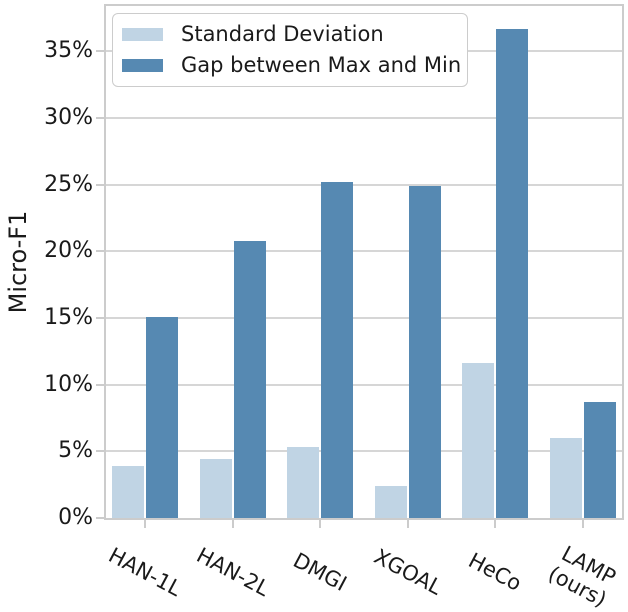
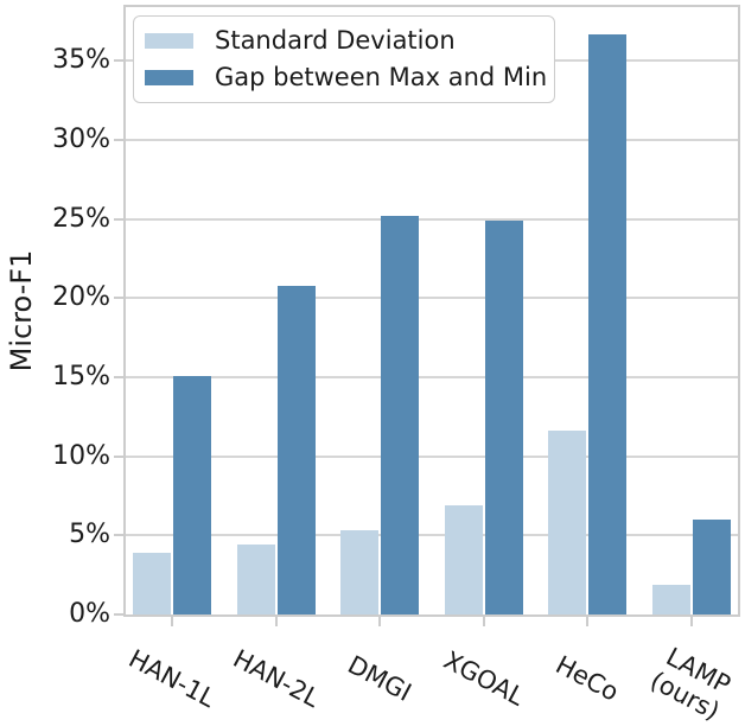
Standard Deviation/XGOAL: 2.4% -> 6.9%
Standard Deviation/LAMP (ours): 6.0% -> 1.9%
Gap between Max and Min/LAMP (ours): 8.7% -> 6.0%
